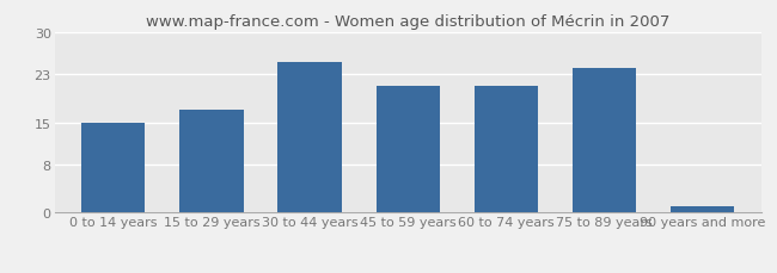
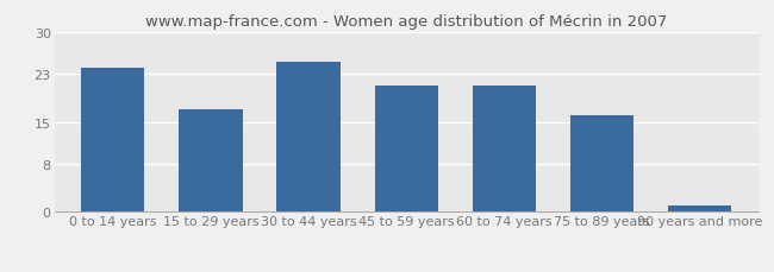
0 to 14 years: 15 -> 24
75 to 89 years: 24 -> 16
